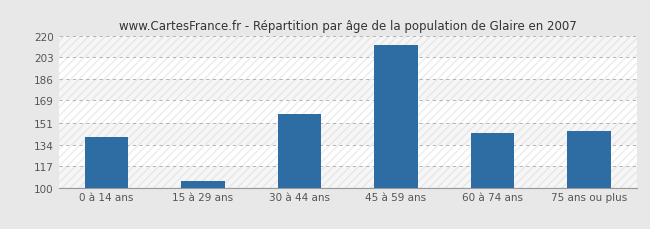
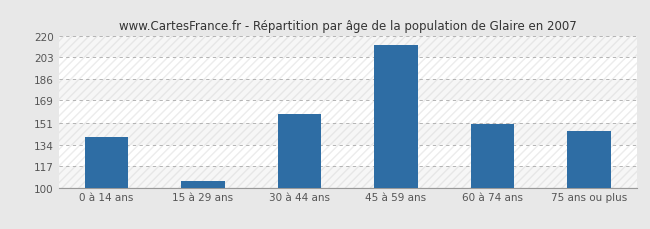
60 à 74 ans: 143 -> 150
